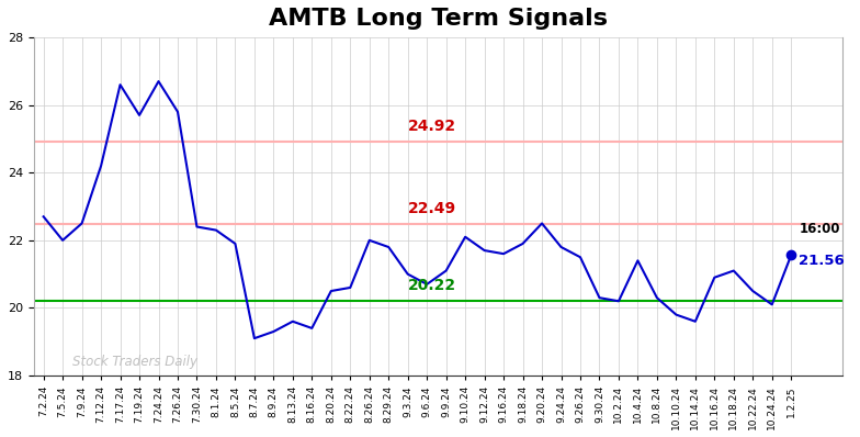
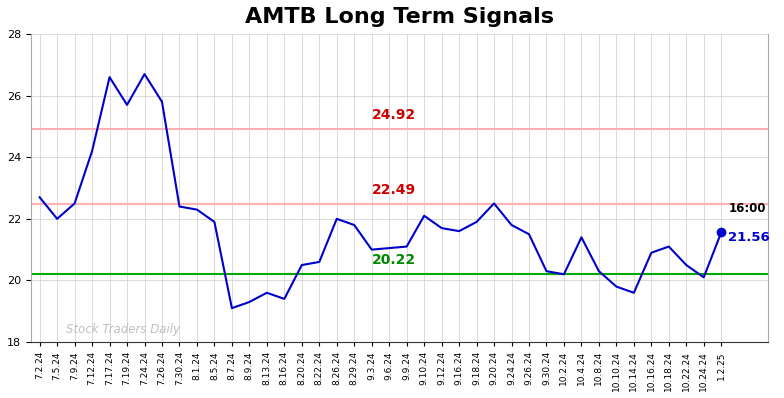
9.6.24: 20.70 -> 21.05
